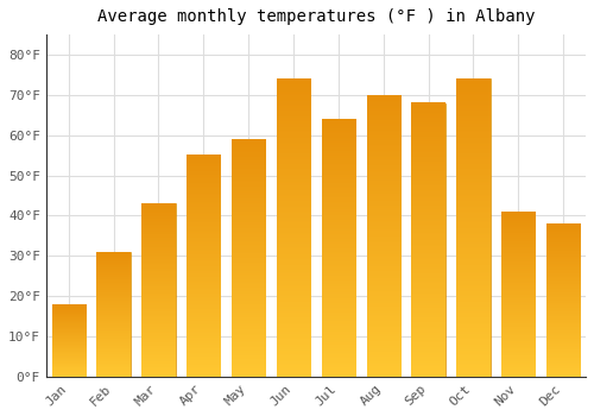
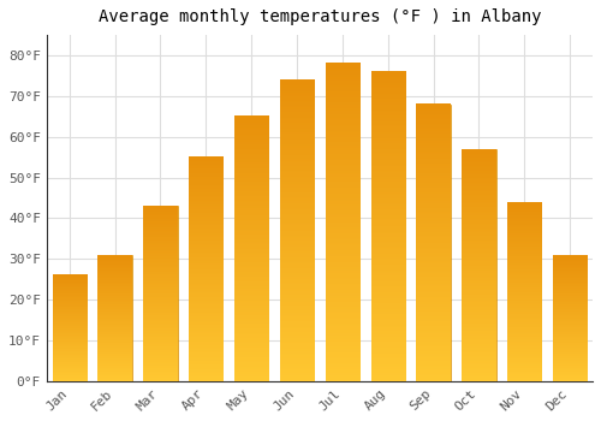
Jan: 18°F -> 26°F
May: 59°F -> 65°F
Jul: 64°F -> 78°F
Aug: 70°F -> 76°F
Oct: 74°F -> 57°F
Nov: 41°F -> 44°F
Dec: 38°F -> 31°F
